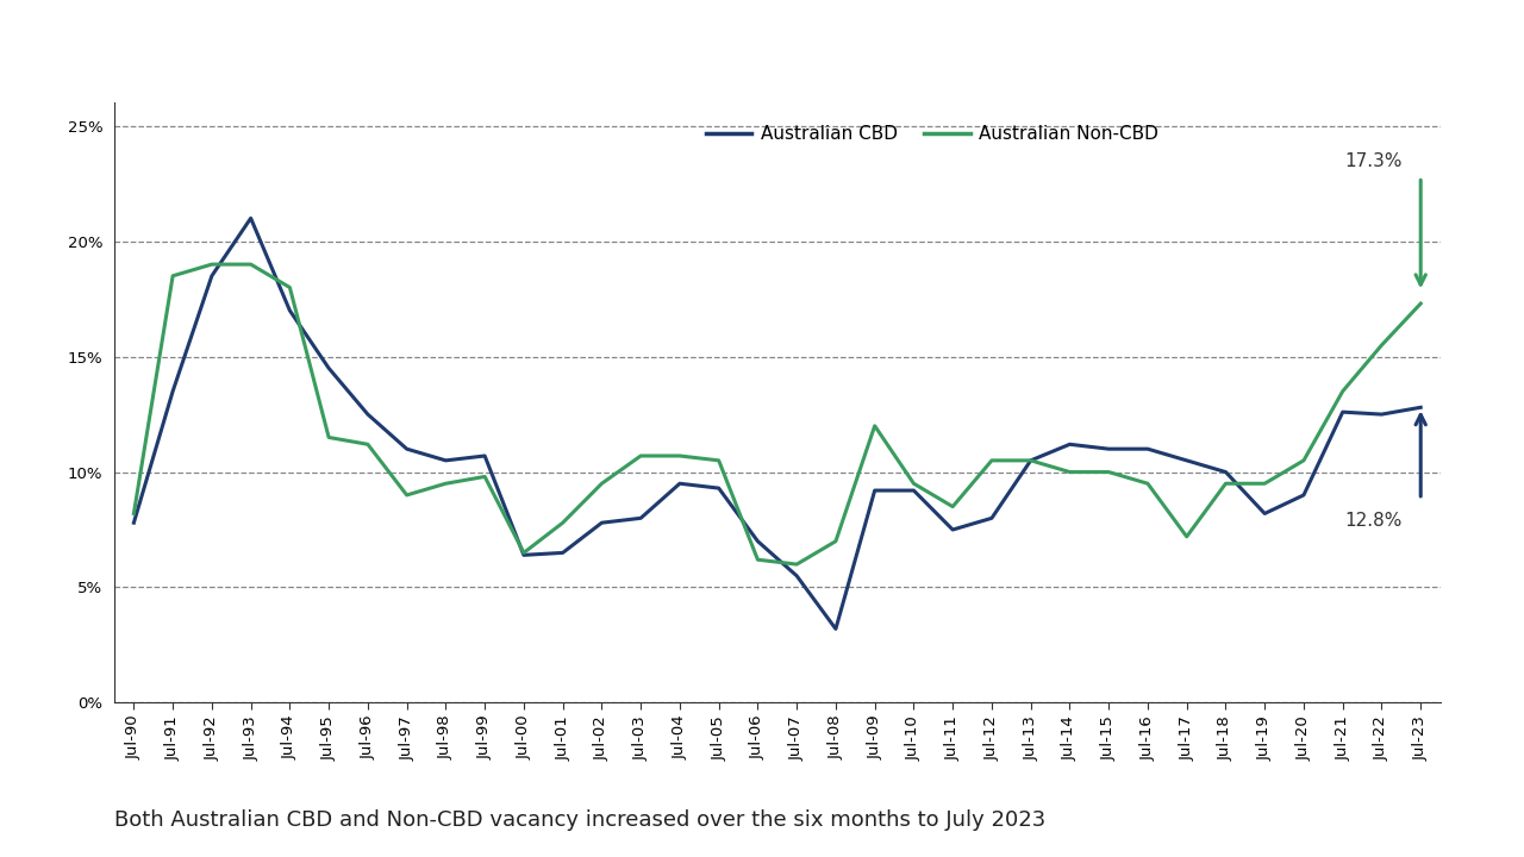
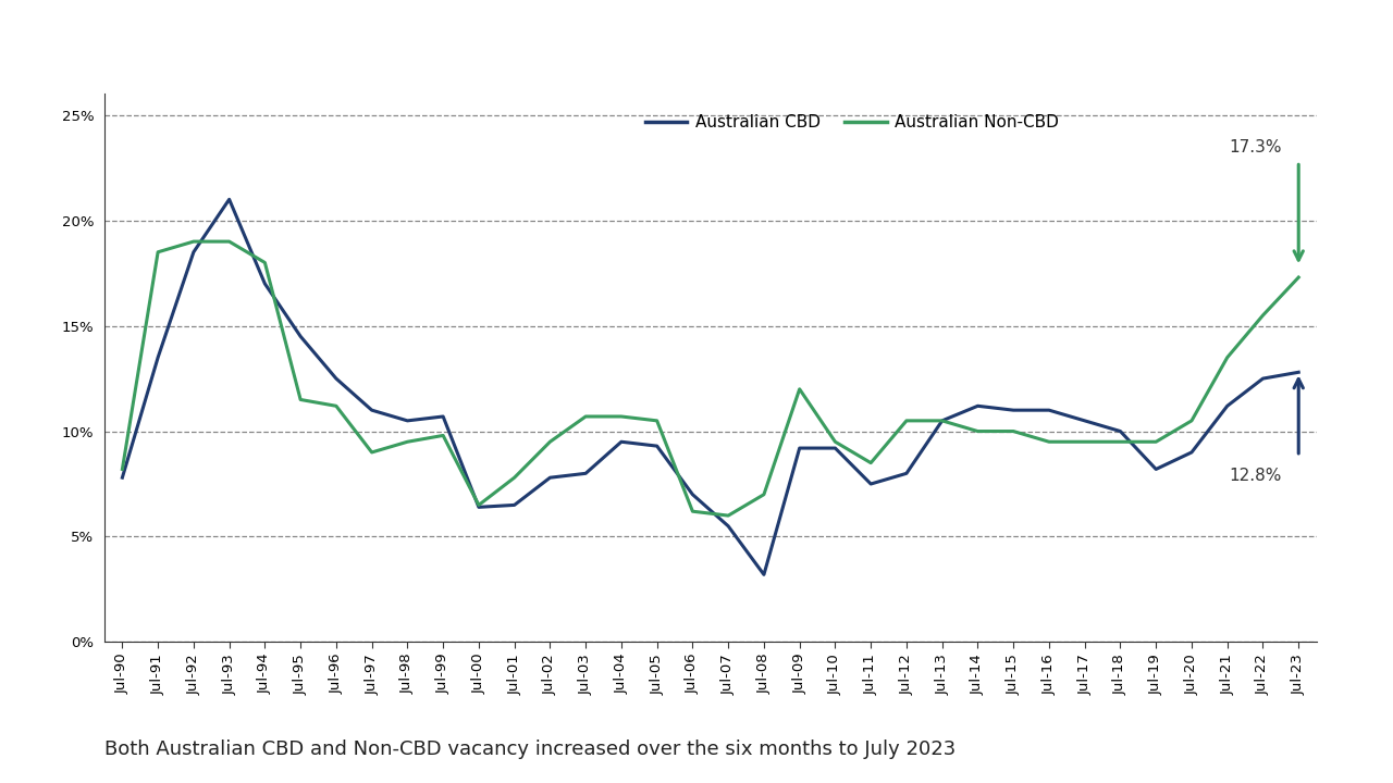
Australian Non-CBD/Jul-17: 7.2% -> 9.5%
Australian CBD/Jul-21: 12.6% -> 11.2%
